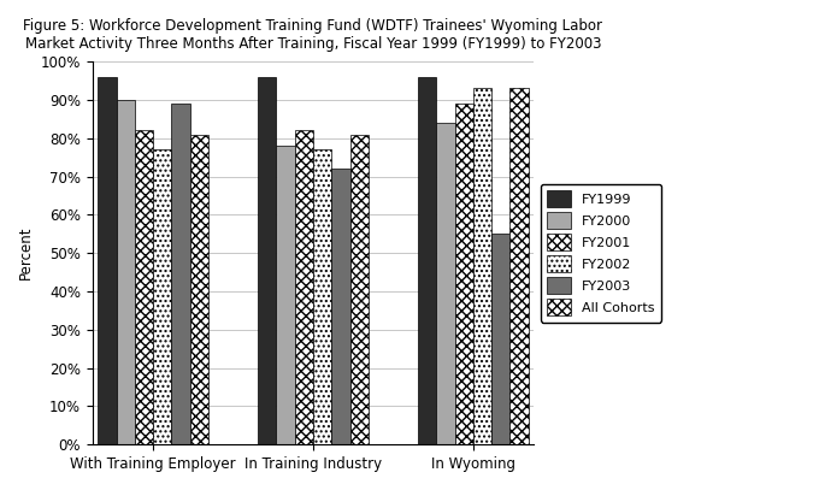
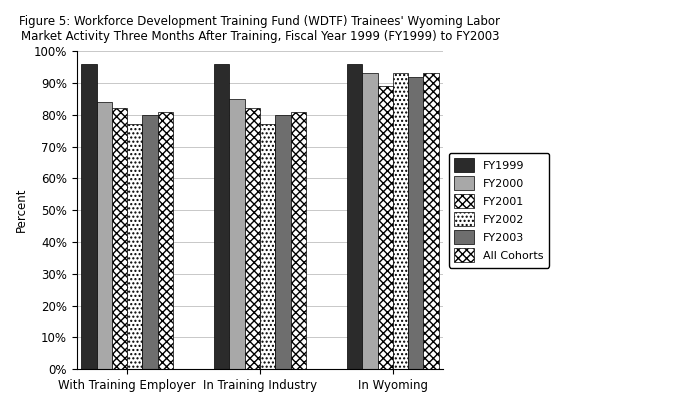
FY2000/With Training Employer: 90% -> 84%
FY2003/With Training Employer: 89% -> 80%
FY2000/In Training Industry: 78% -> 85%
FY2003/In Training Industry: 72% -> 80%
FY2000/In Wyoming: 84% -> 93%
FY2003/In Wyoming: 55% -> 92%
